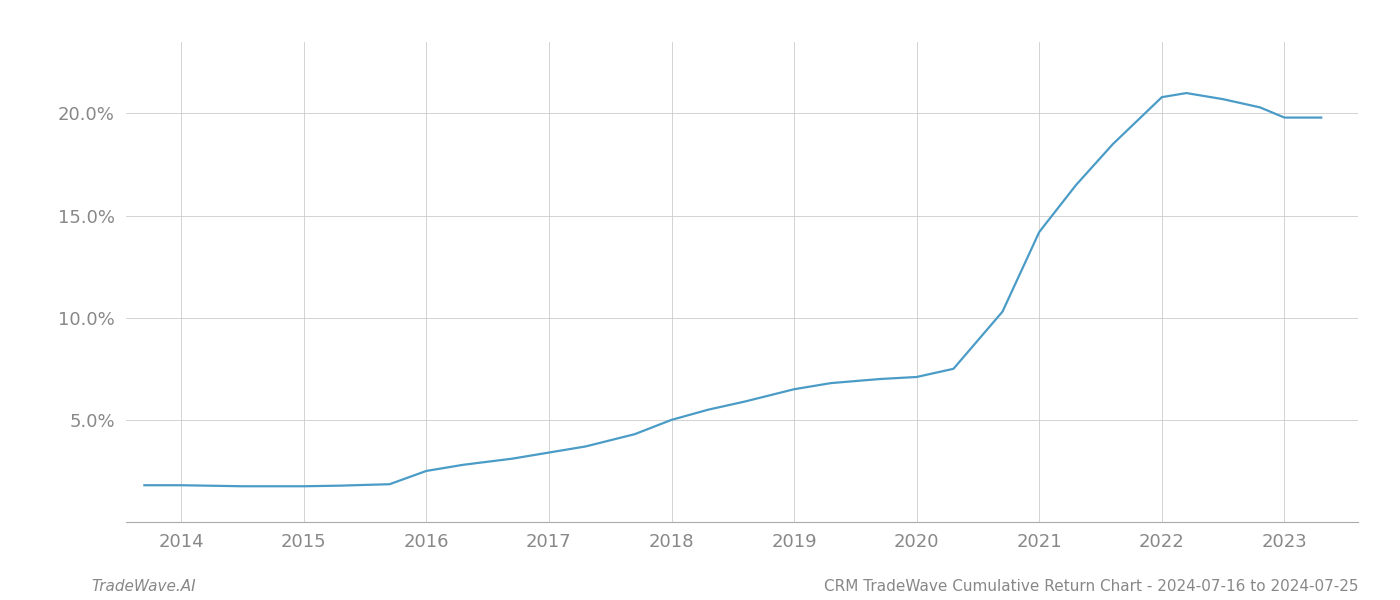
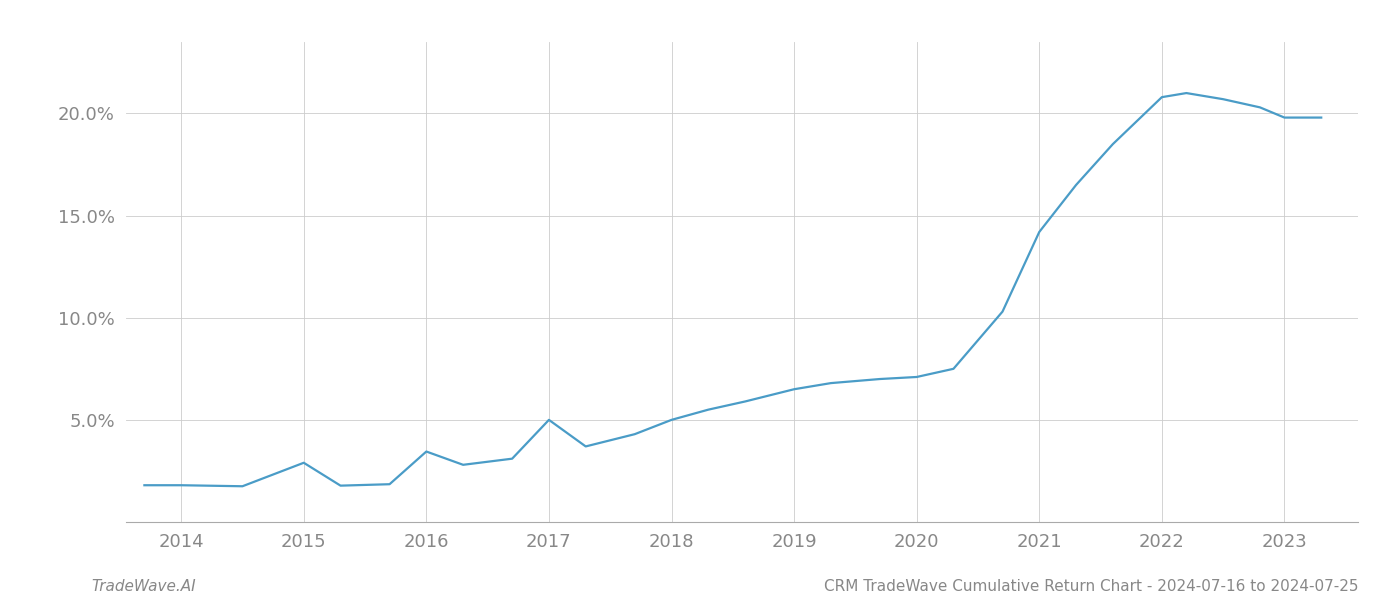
2015: 1.75% -> 2.90%
2016: 2.50% -> 3.45%
2017: 3.40% -> 5.00%
